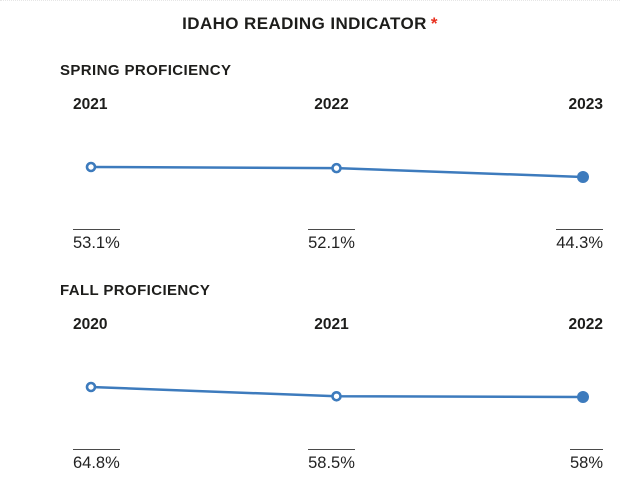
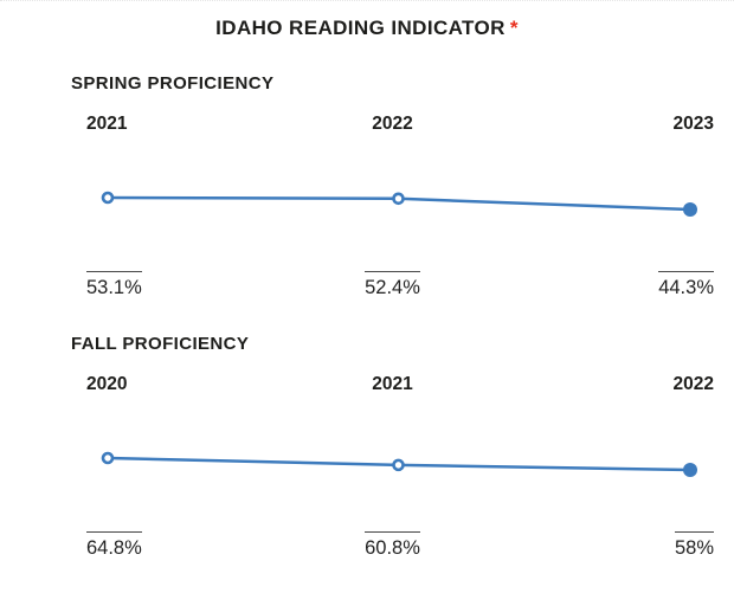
SPRING PROFICIENCY/2022: 52.1% -> 52.4%
FALL PROFICIENCY/2021: 58.5% -> 60.8%
